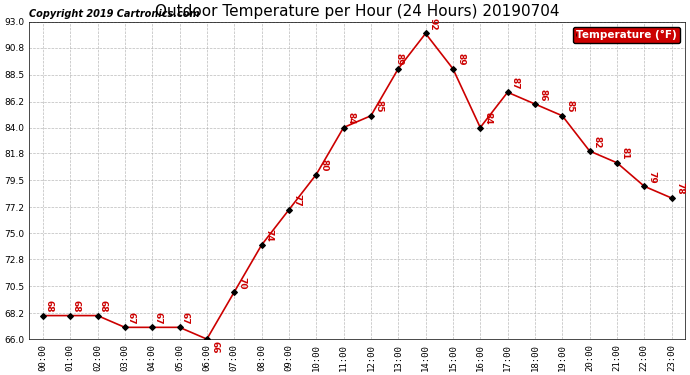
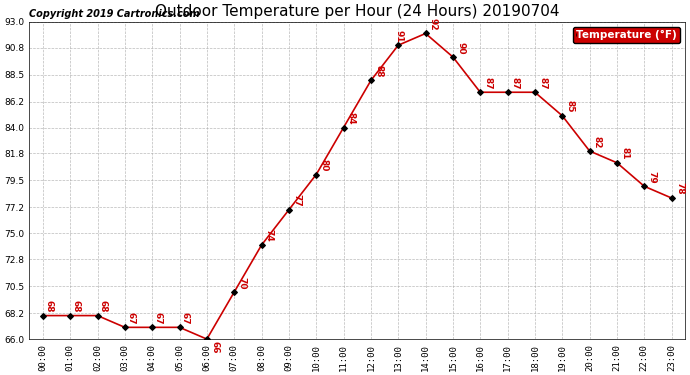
12:00: 85 -> 88
13:00: 89 -> 91
15:00: 89 -> 90
16:00: 84 -> 87
18:00: 86 -> 87
